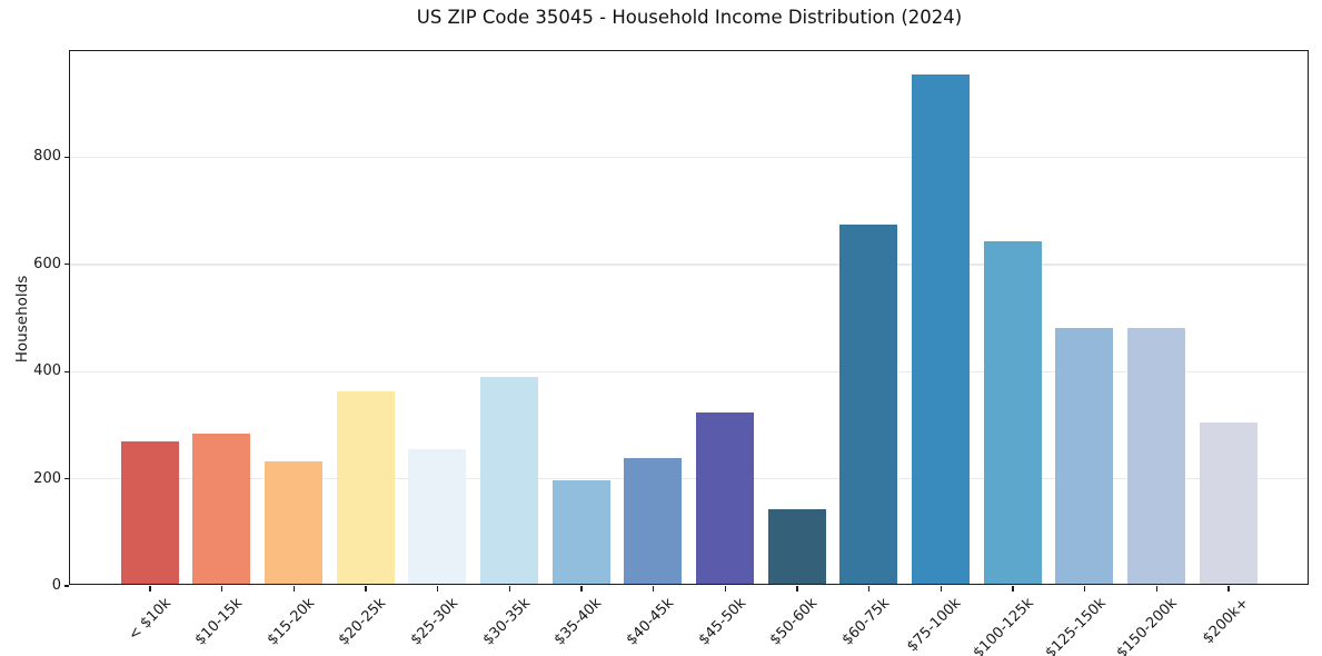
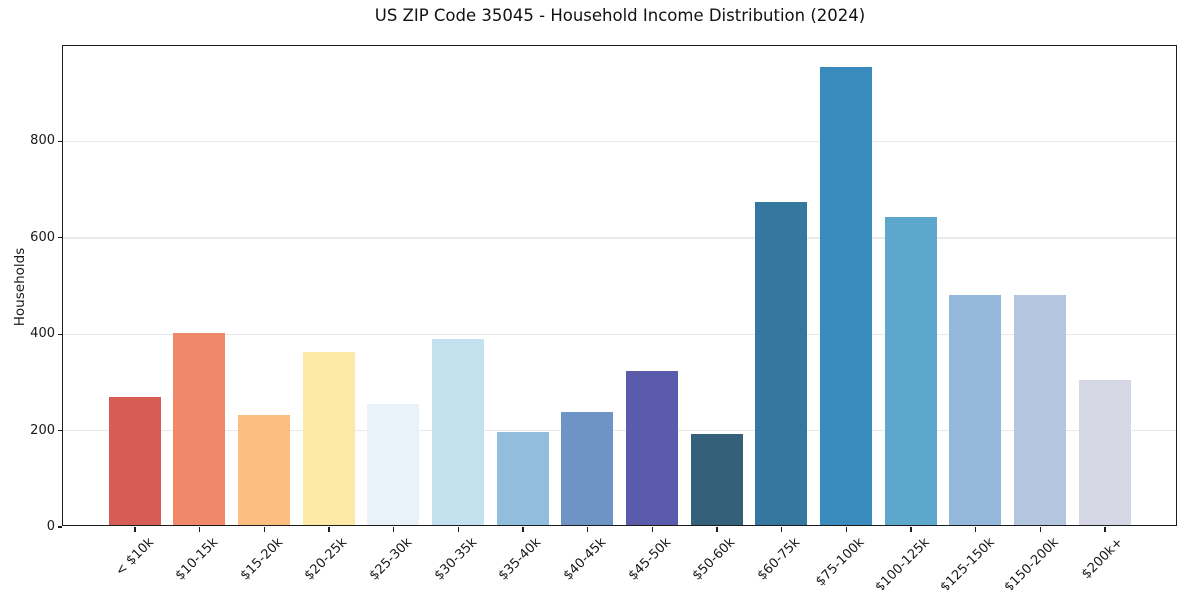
$10-15k: 280 -> 400
$50-60k: 140 -> 190
